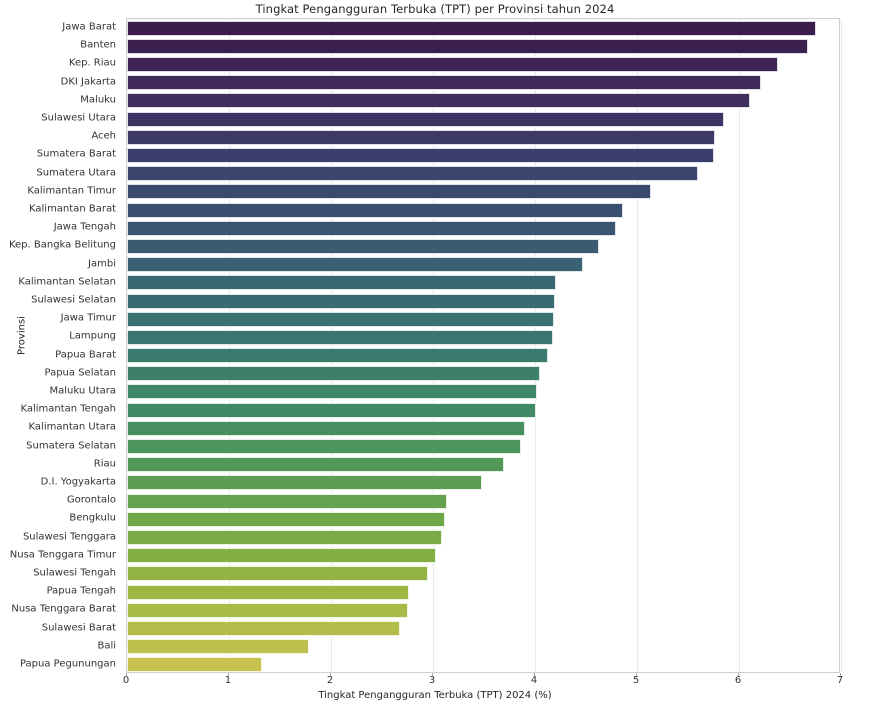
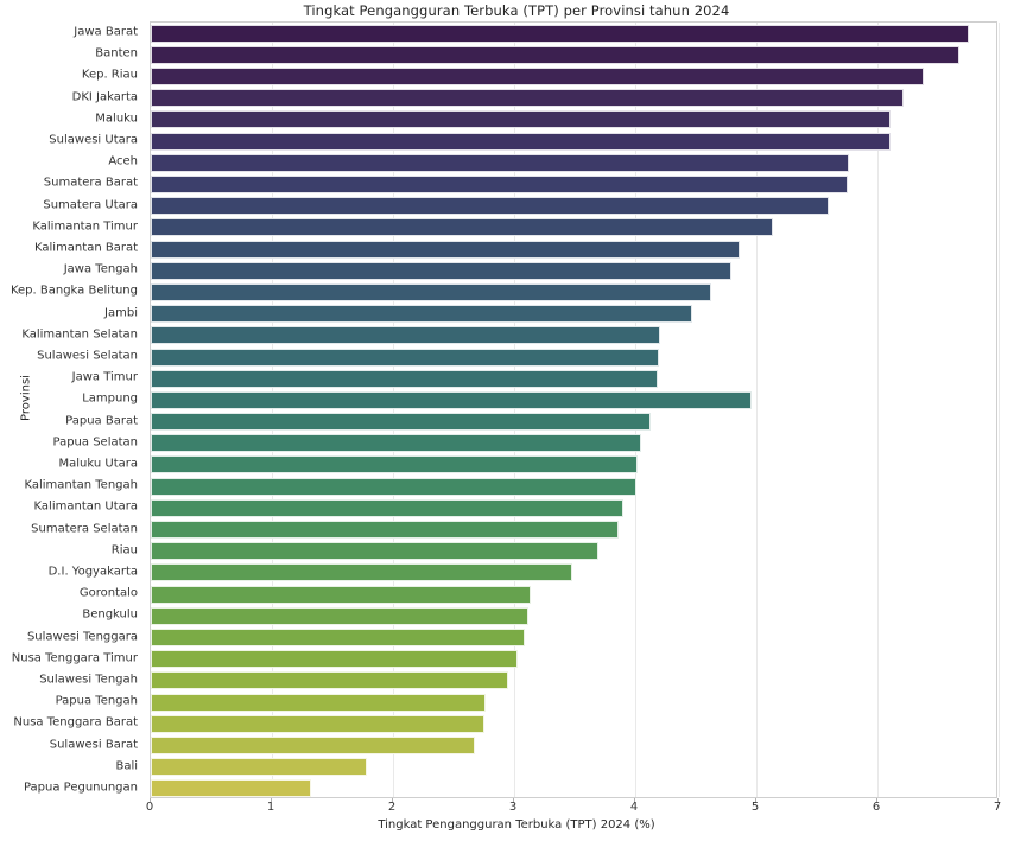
Sulawesi Utara: 5.85 -> 6.11
Lampung: 4.18 -> 4.96
